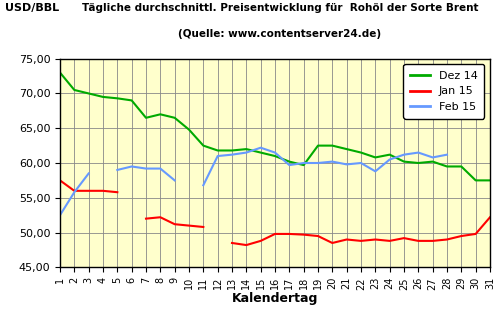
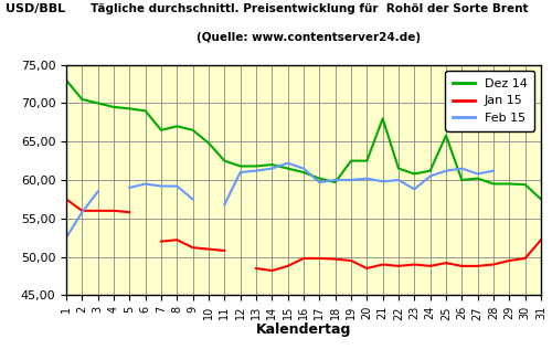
Dez 14/21: 62,0 -> 68,0
Dez 14/25: 60,2 -> 65,8
Dez 14/30: 57,5 -> 59,4
